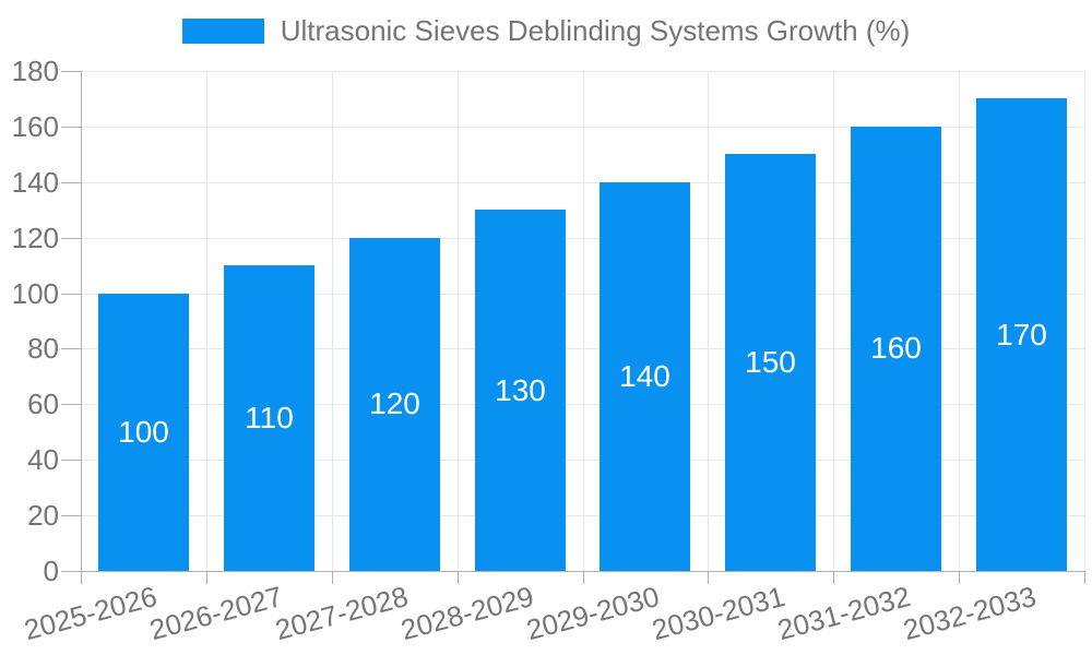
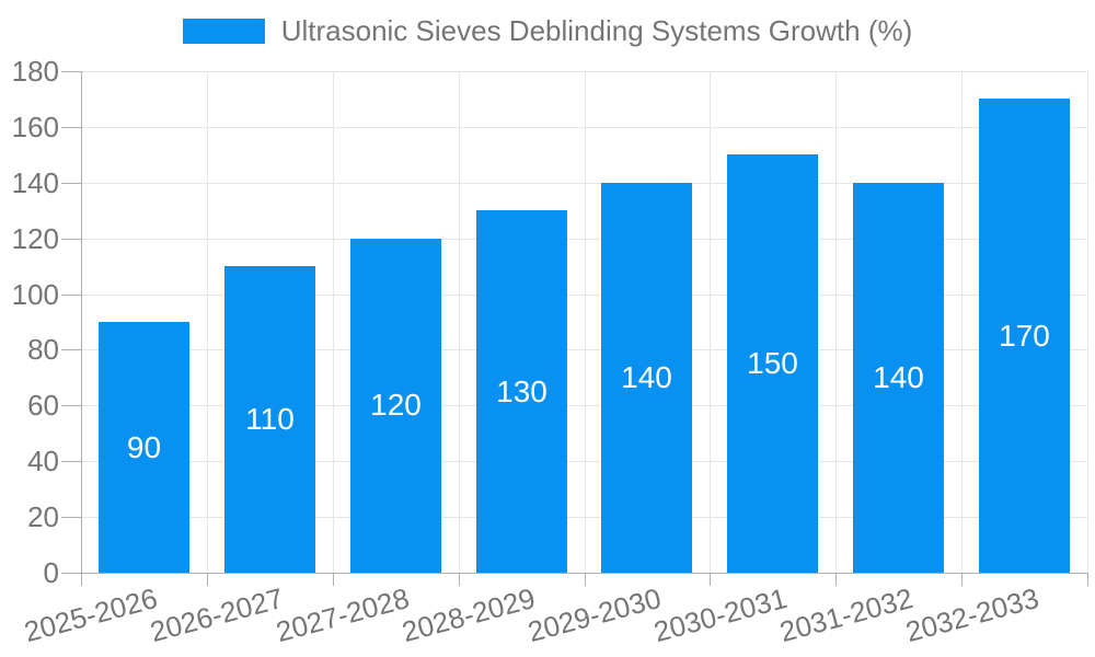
2025-2026: 100 -> 90
2031-2032: 160 -> 140
